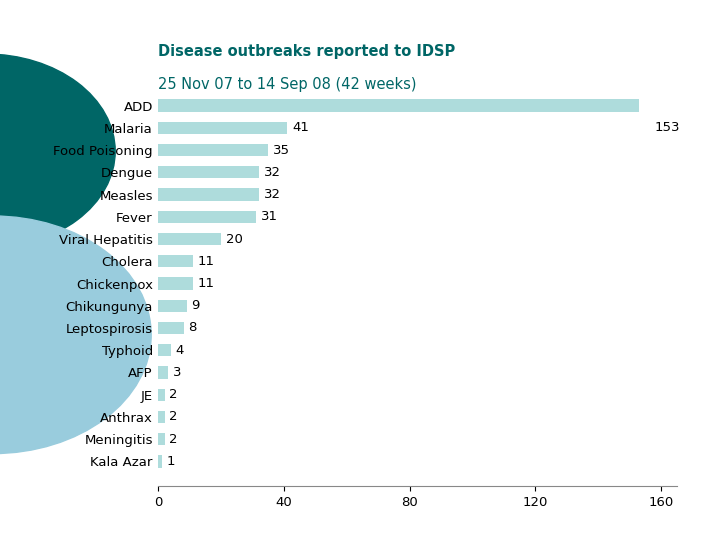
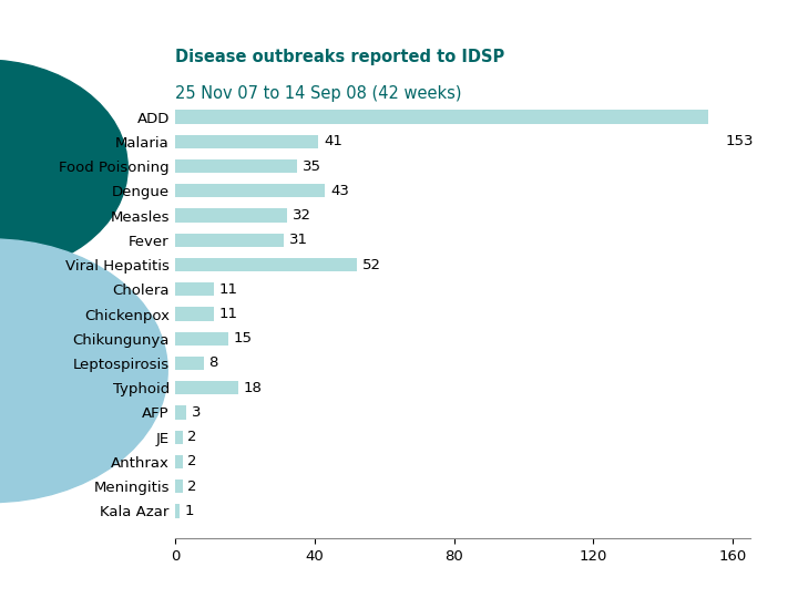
Dengue: 32 -> 43
Viral Hepatitis: 20 -> 52
Chikungunya: 9 -> 15
Typhoid: 4 -> 18
